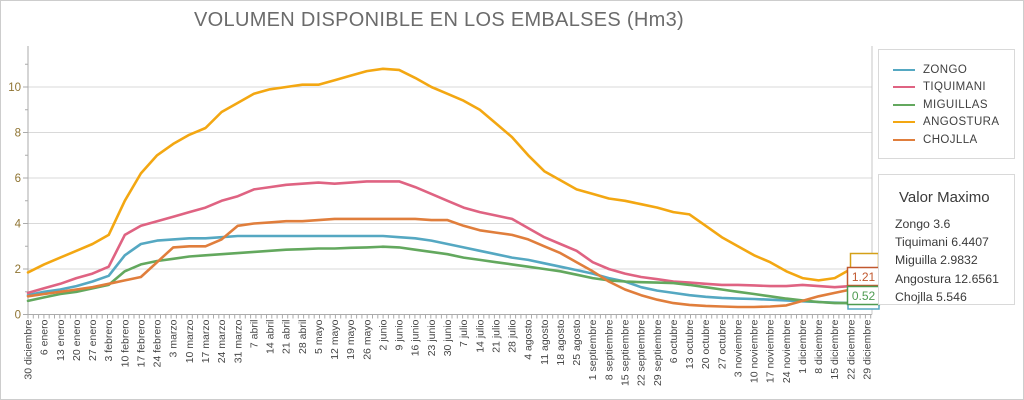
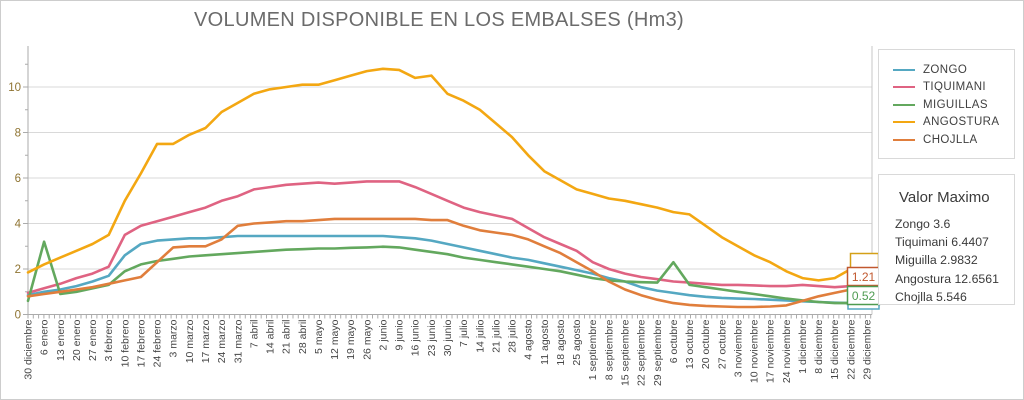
MIGUILLAS/6 enero: 0.8 -> 3.2
ANGOSTURA/24 febrero: 7.0 -> 7.5
ANGOSTURA/23 junio: 10.0 -> 10.5
MIGUILLAS/6 octubre: 1.4 -> 2.3
